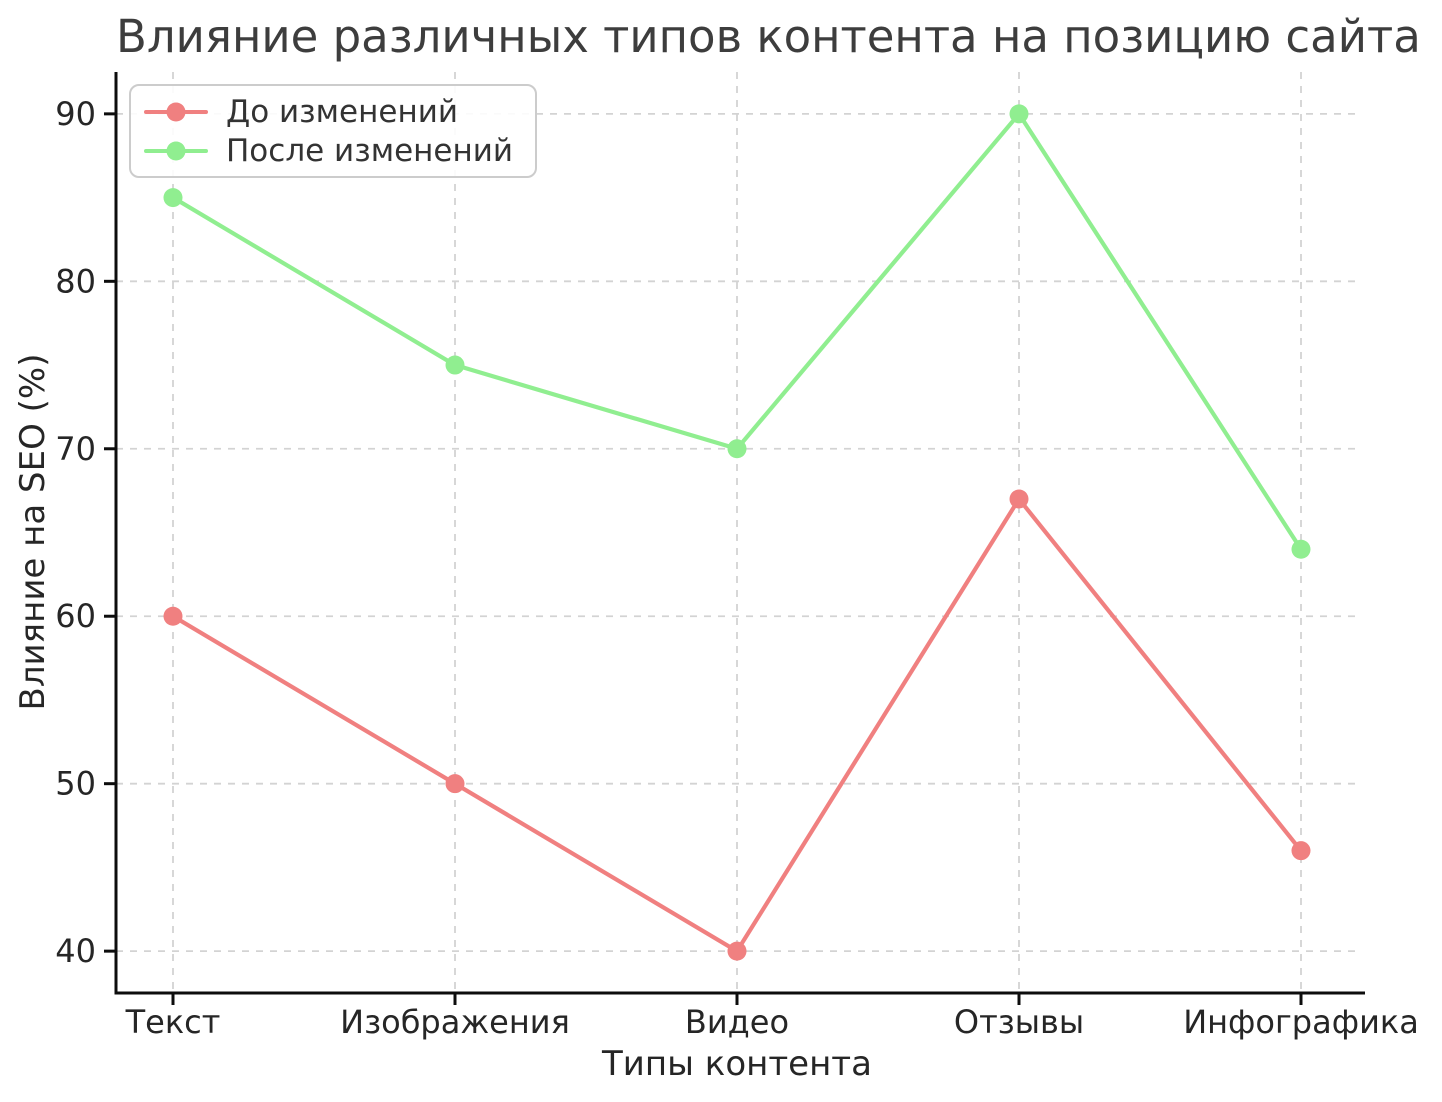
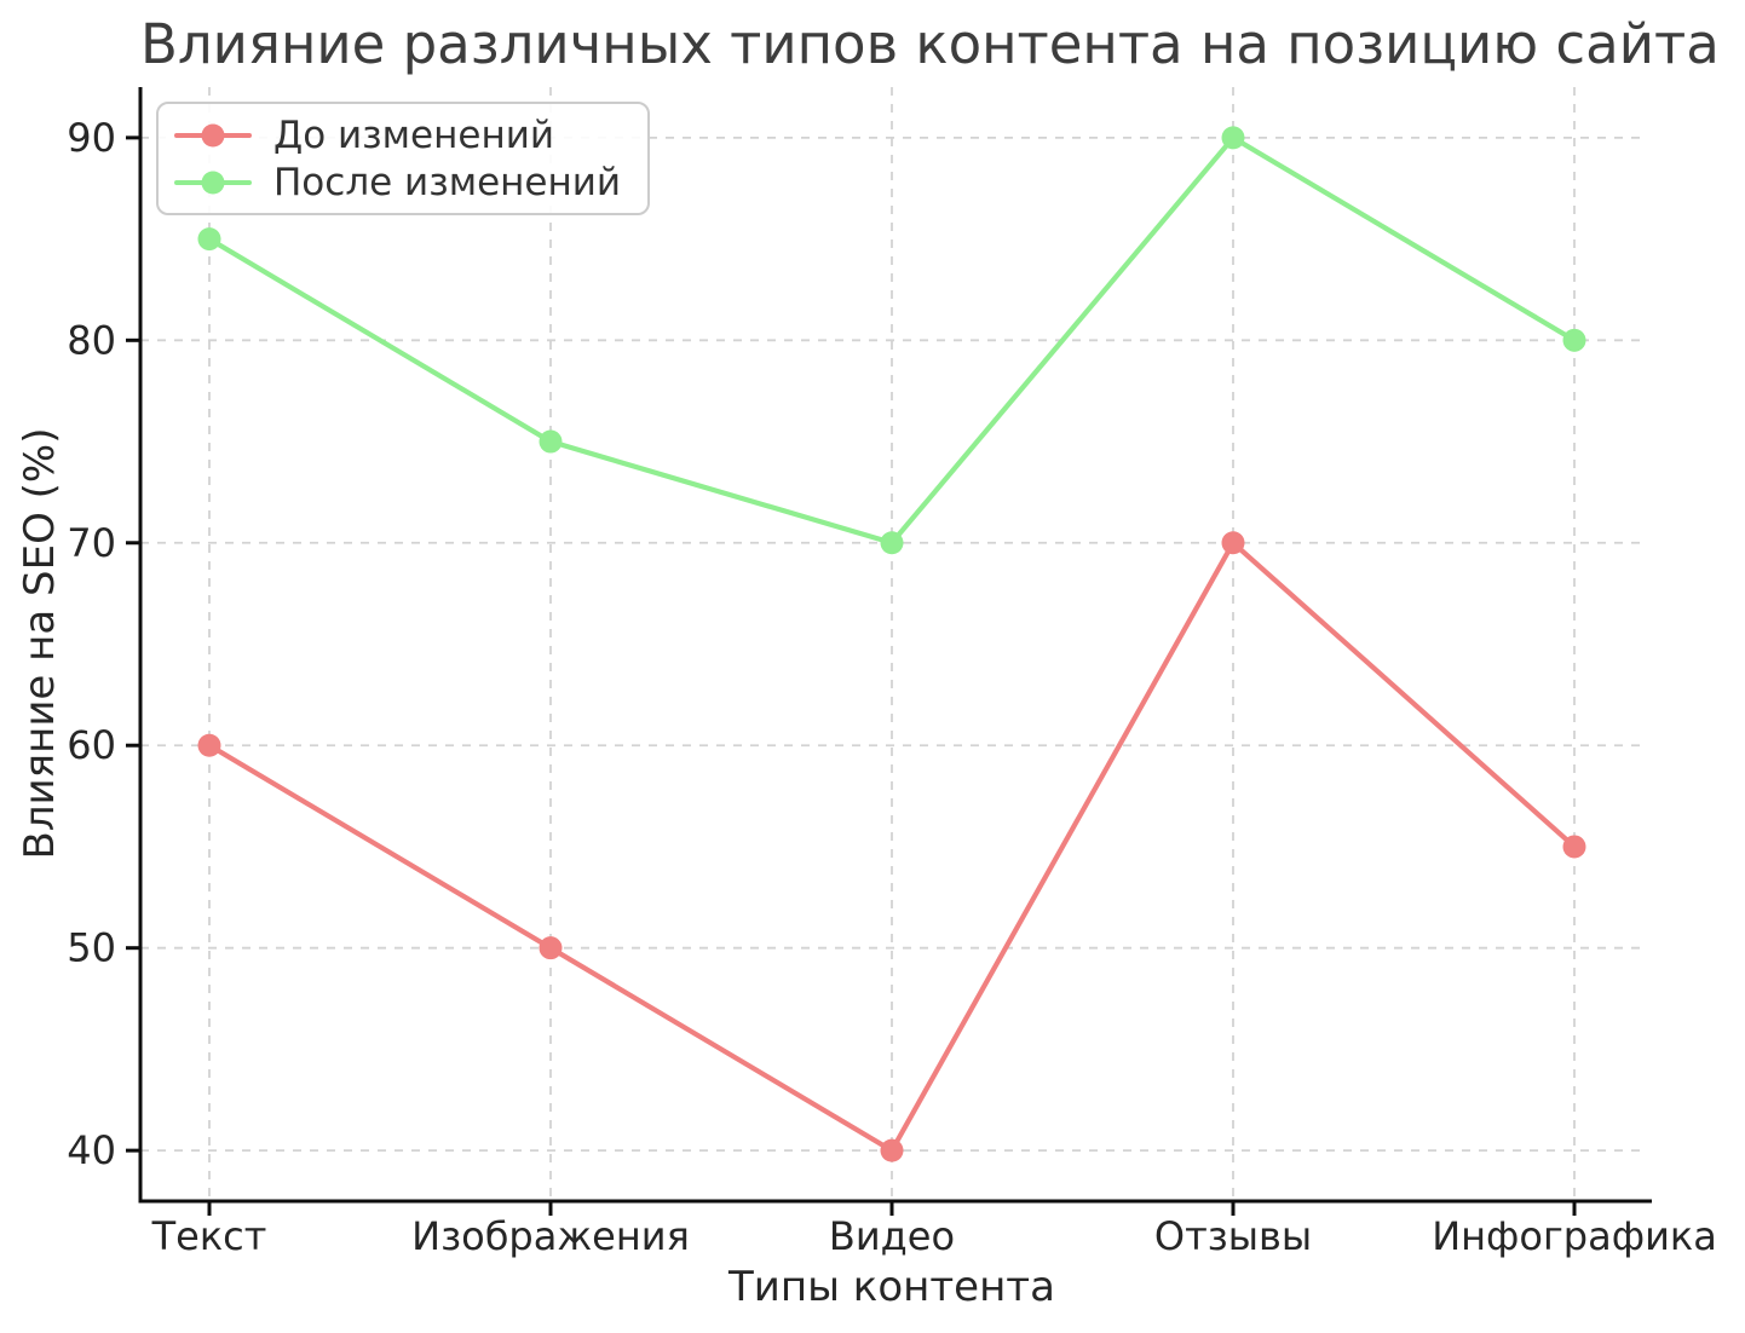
До изменений/Отзывы: 67 -> 70
До изменений/Инфографика: 46 -> 55
После изменений/Инфографика: 64 -> 80
